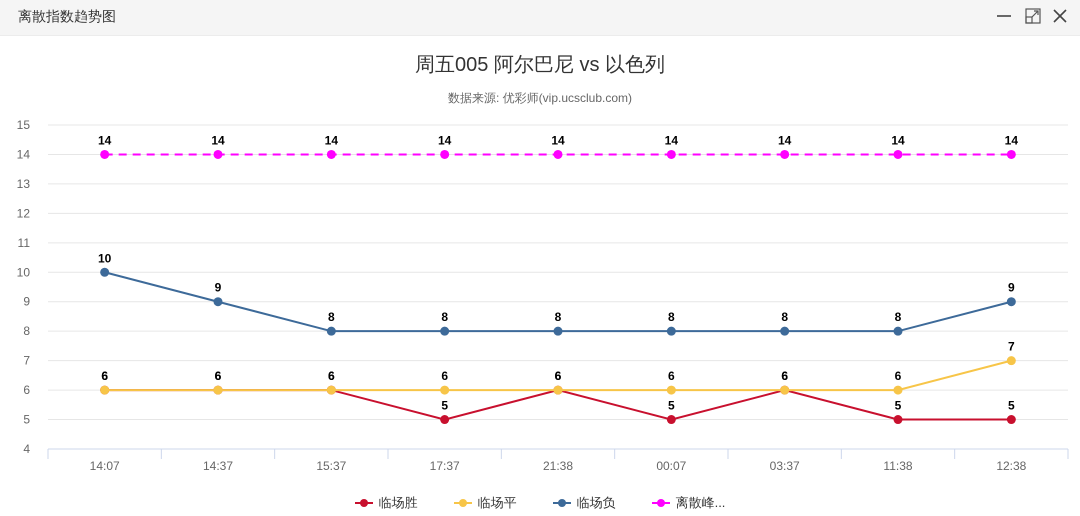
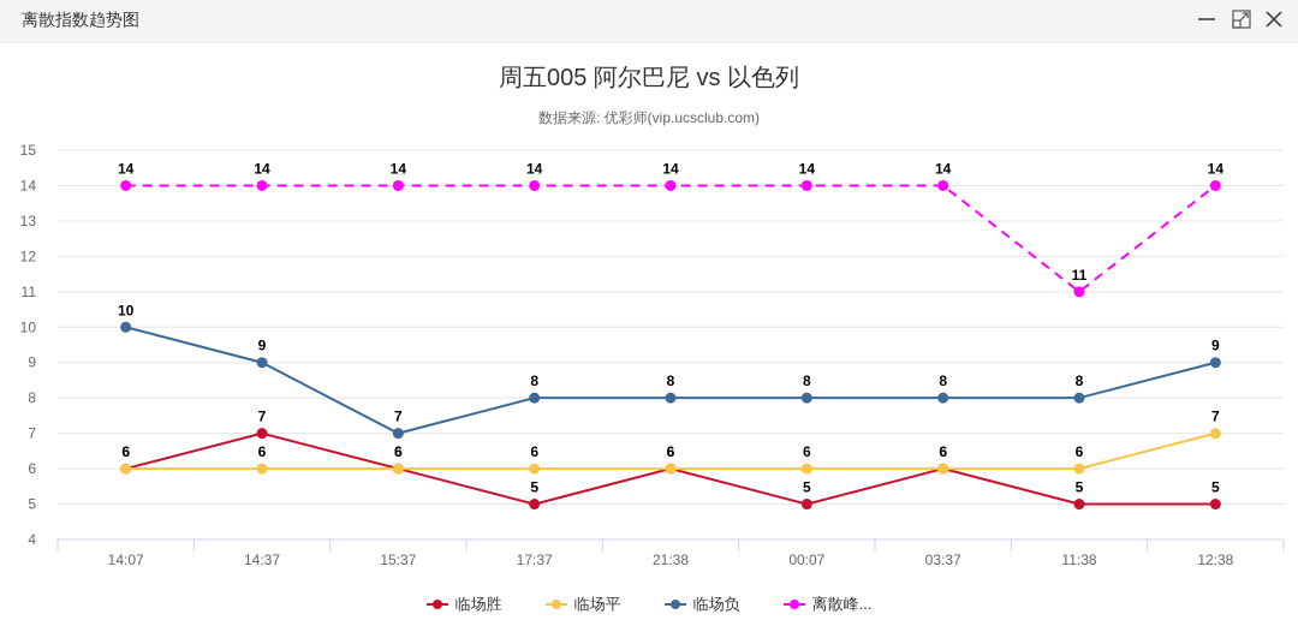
临场胜/14:37: 6 -> 7
临场负/15:37: 8 -> 7
离散峰.../11:38: 14 -> 11
